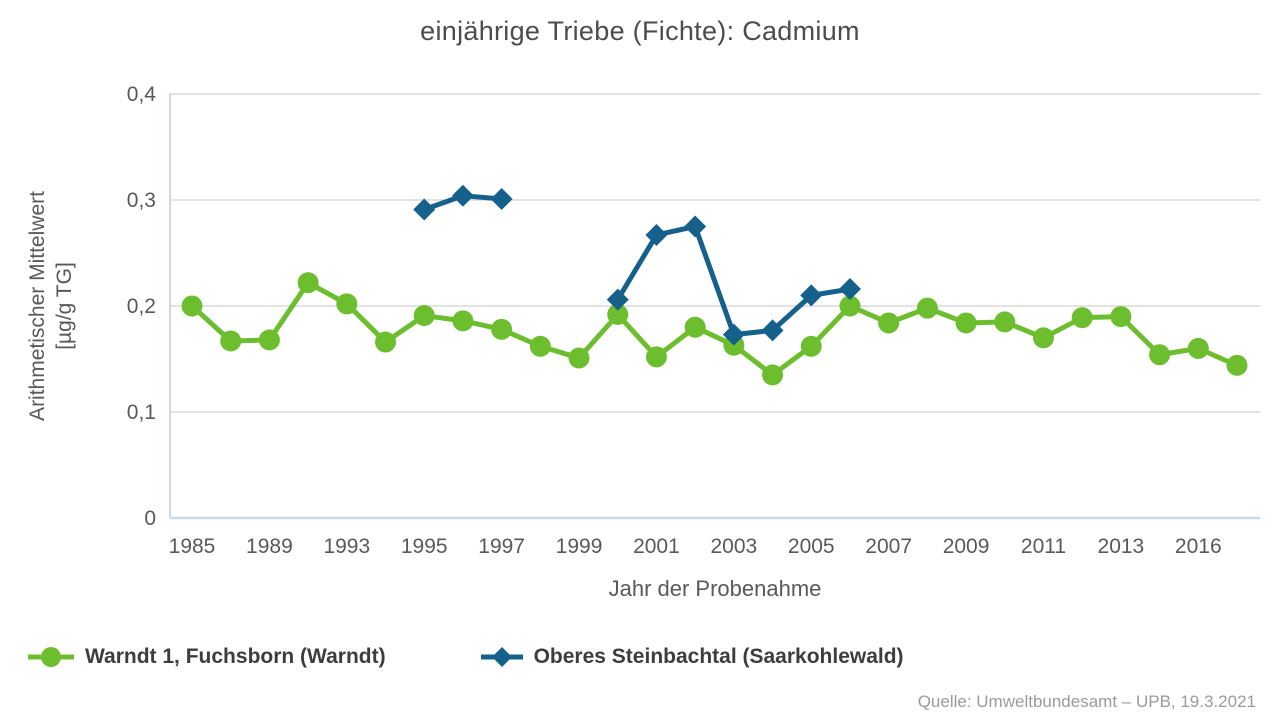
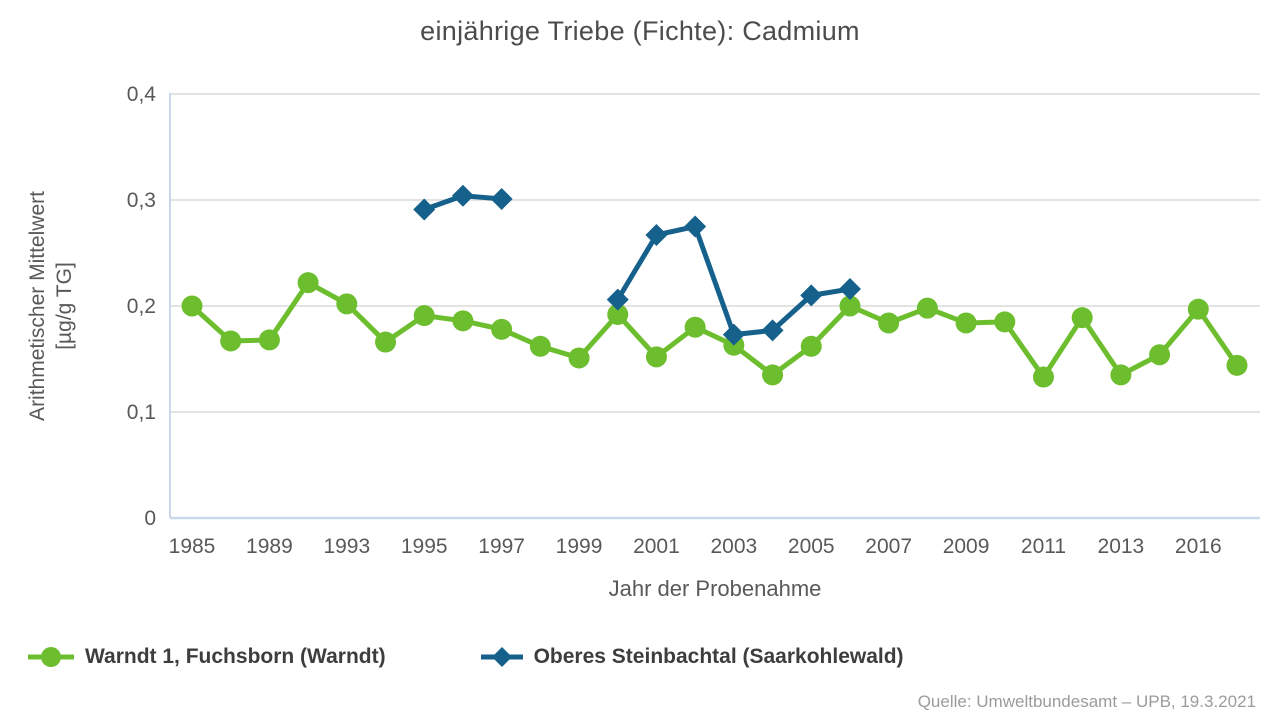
Warndt 1, Fuchsborn (Warndt)/2011: 0,17 -> 0,13
Warndt 1, Fuchsborn (Warndt)/2013: 0,19 -> 0,14
Warndt 1, Fuchsborn (Warndt)/2016: 0,16 -> 0,20
